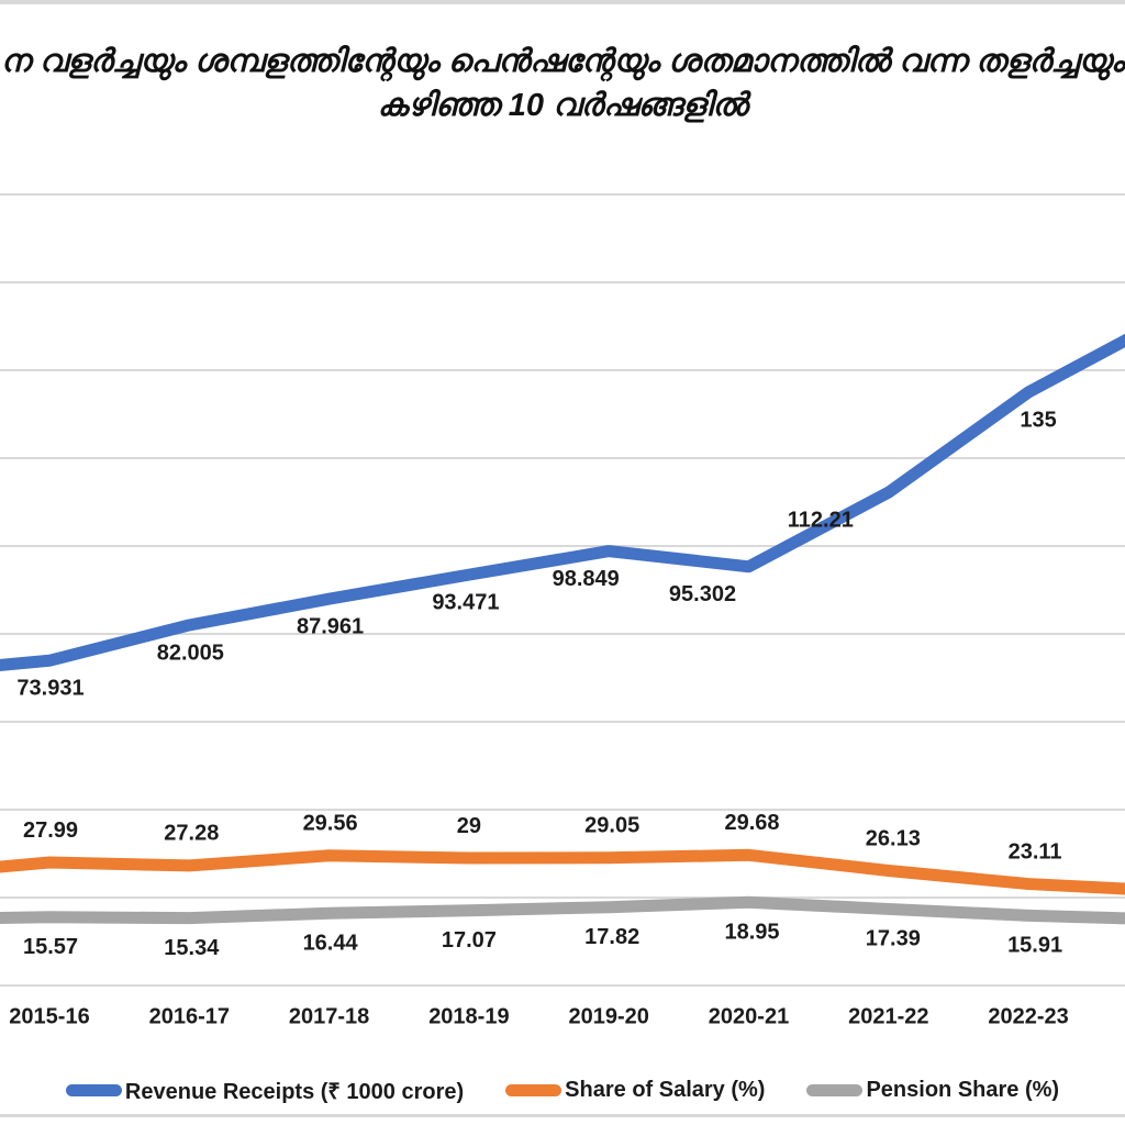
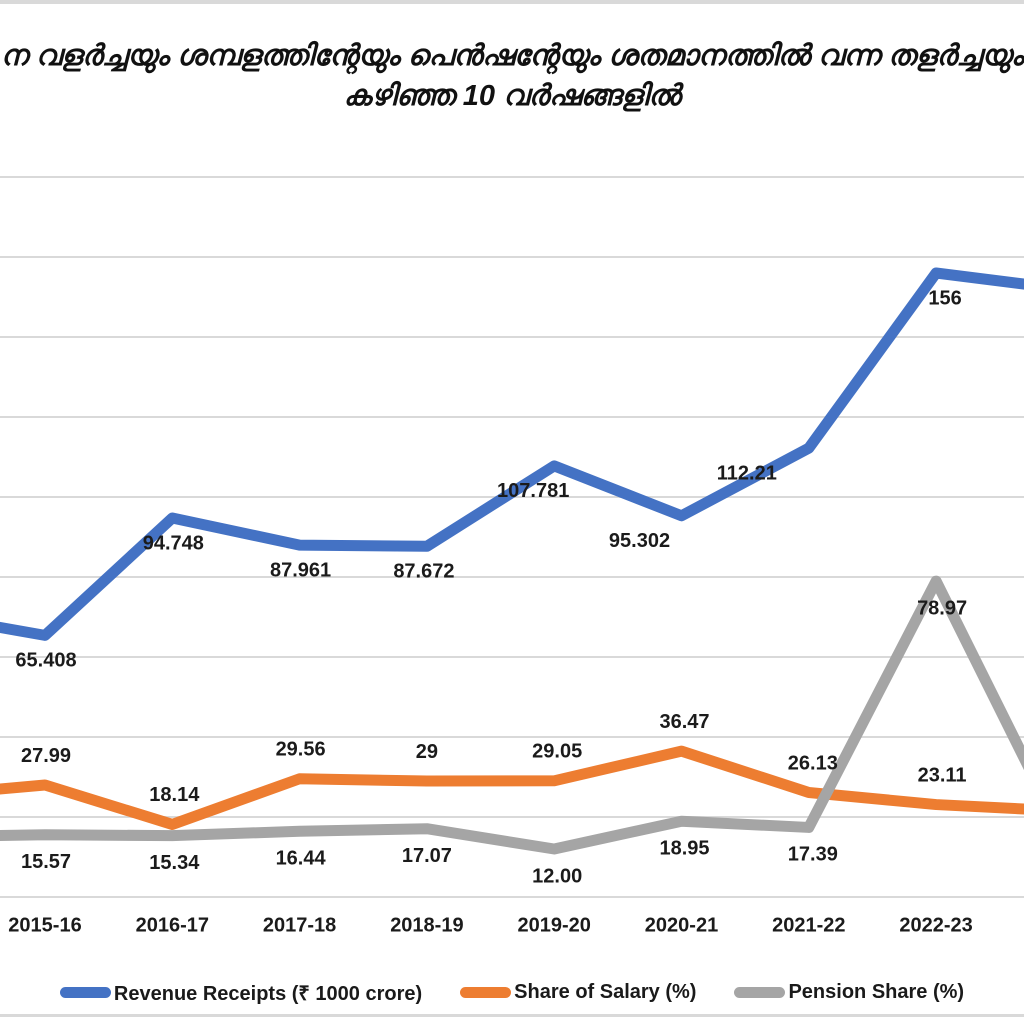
Revenue Receipts (₹ 1000 crore)/2015-16: 73.931 -> 65.408
Revenue Receipts (₹ 1000 crore)/2016-17: 82.005 -> 94.748
Share of Salary (%)/2016-17: 27.28 -> 18.14
Revenue Receipts (₹ 1000 crore)/2018-19: 93.471 -> 87.672
Revenue Receipts (₹ 1000 crore)/2019-20: 98.849 -> 107.781
Pension Share (%)/2019-20: 17.82 -> 12.00
Share of Salary (%)/2020-21: 29.68 -> 36.47
Revenue Receipts (₹ 1000 crore)/2022-23: 135 -> 156
Pension Share (%)/2022-23: 15.91 -> 78.97
